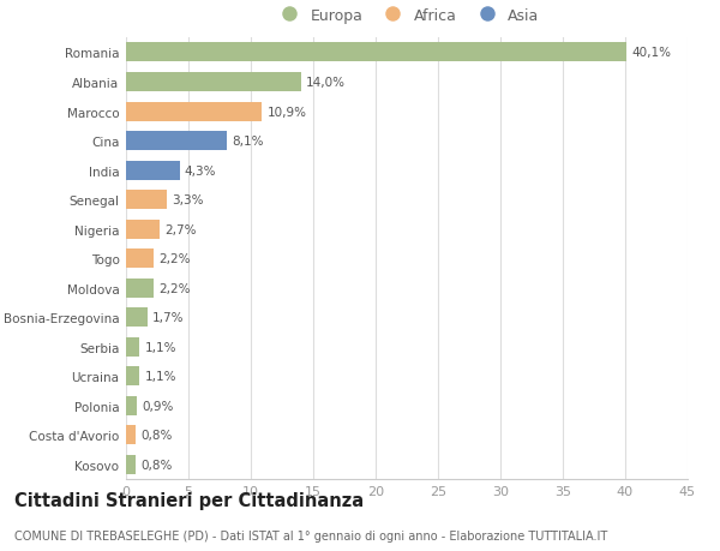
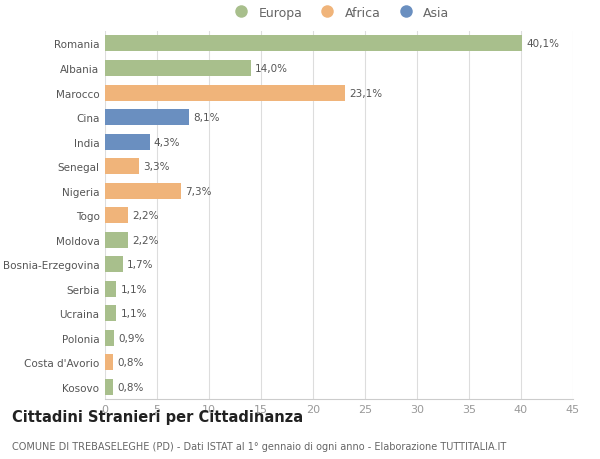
Marocco: 10,9% -> 23,1%
Nigeria: 2,7% -> 7,3%
